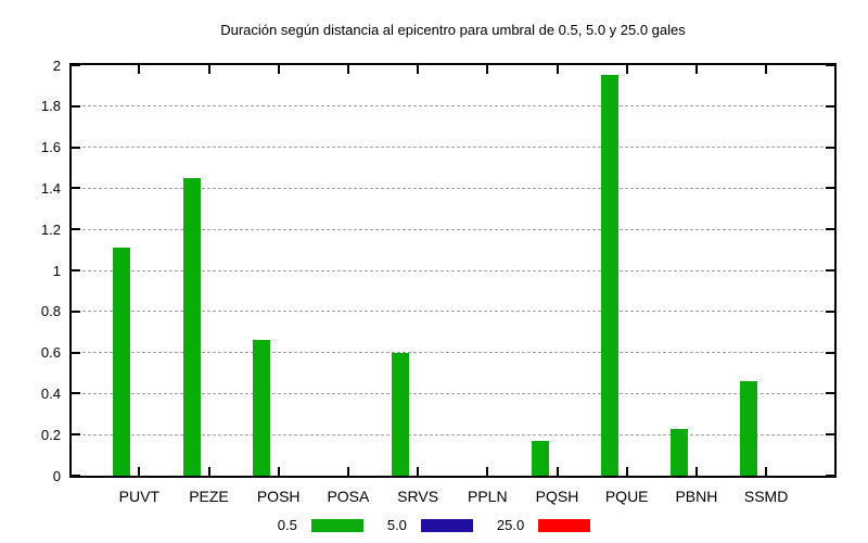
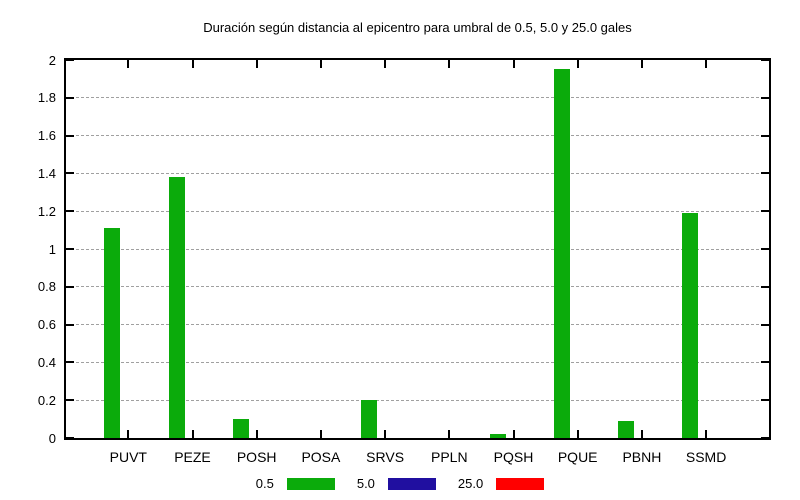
0.5/PEZE: 1.45 -> 1.38
0.5/POSH: 0.66 -> 0.10
0.5/SRVS: 0.60 -> 0.20
0.5/PQSH: 0.17 -> 0.02
0.5/PBNH: 0.23 -> 0.09
0.5/SSMD: 0.46 -> 1.19
